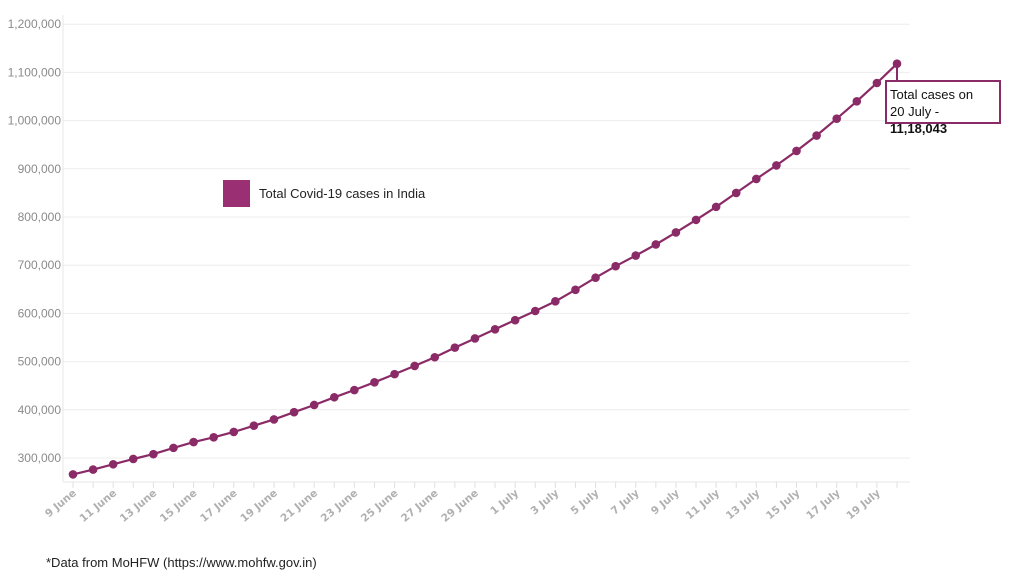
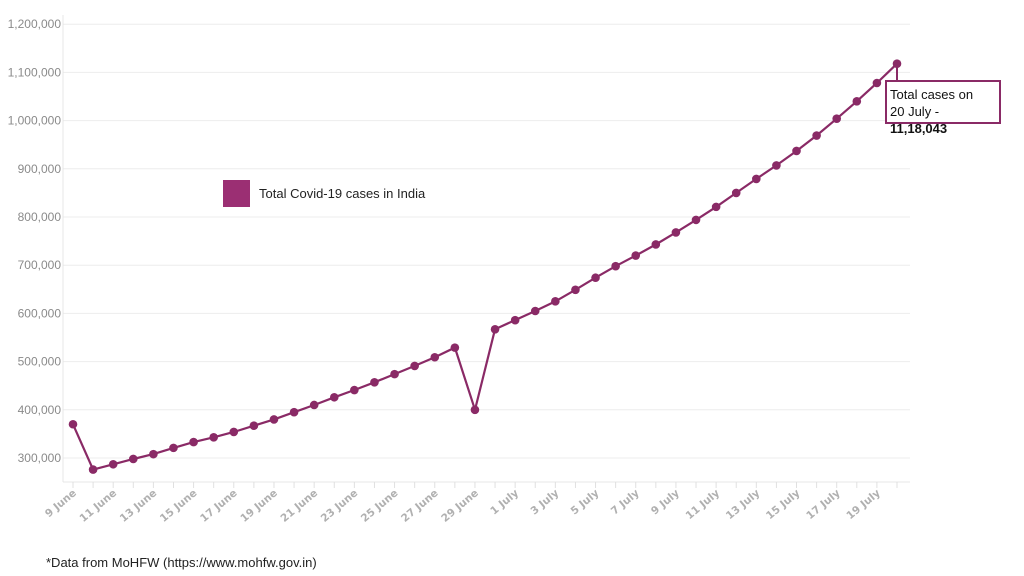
9 June: 270000 -> 370000
29 June: 550000 -> 400000
